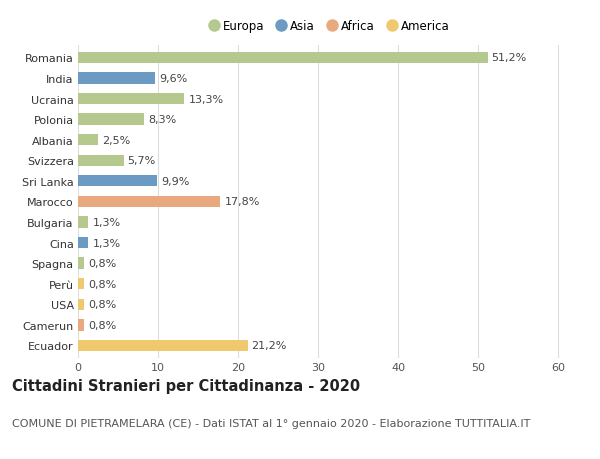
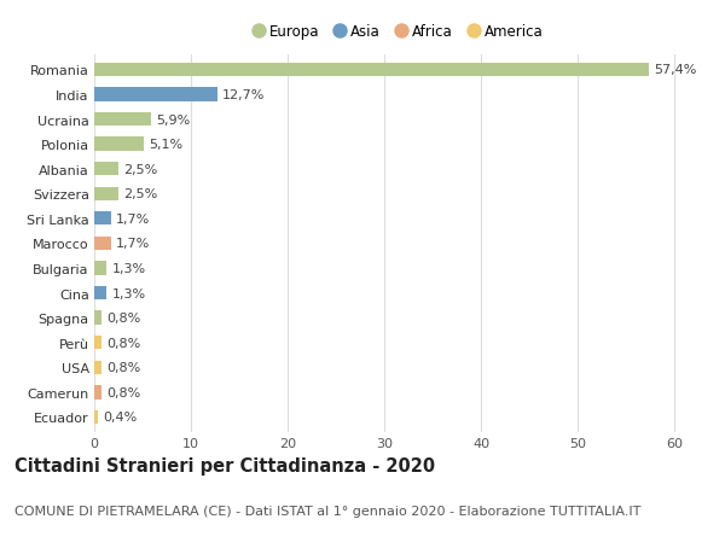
Romania: 51,2% -> 57,4%
India: 9,6% -> 12,7%
Ucraina: 13,3% -> 5,9%
Polonia: 8,3% -> 5,1%
Svizzera: 5,7% -> 2,5%
Sri Lanka: 9,9% -> 1,7%
Marocco: 17,8% -> 1,7%
Ecuador: 21,2% -> 0,4%
